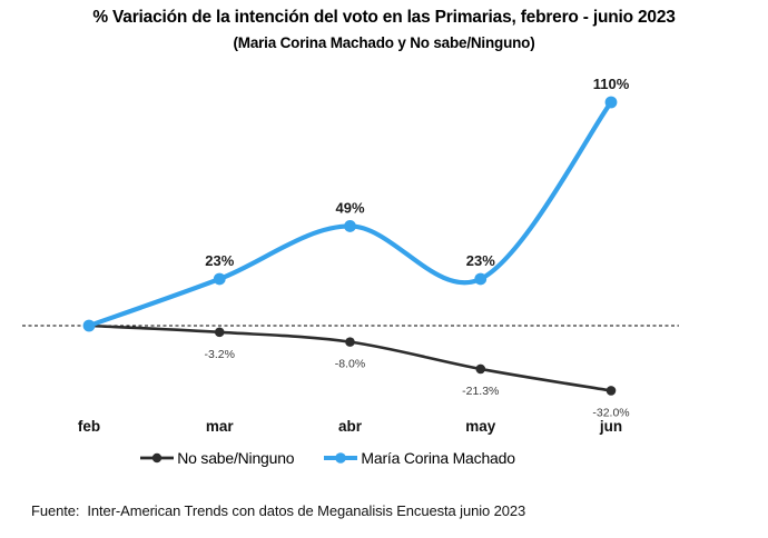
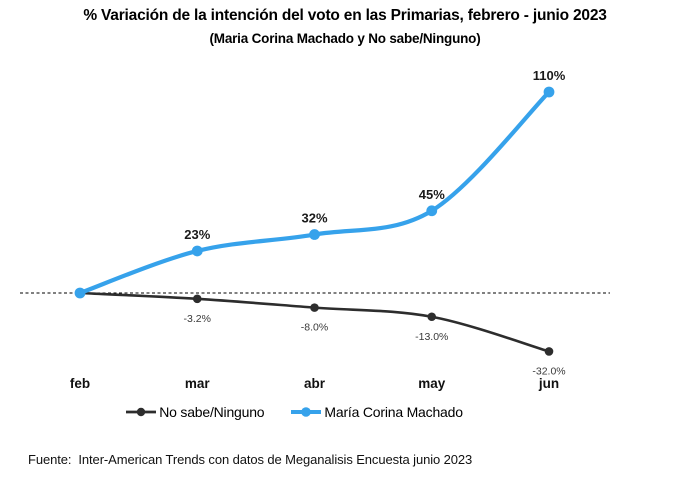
María Corina Machado/abr: 49% -> 32%
No sabe/Ninguno/may: -21.3% -> -13.0%
María Corina Machado/may: 23% -> 45%
